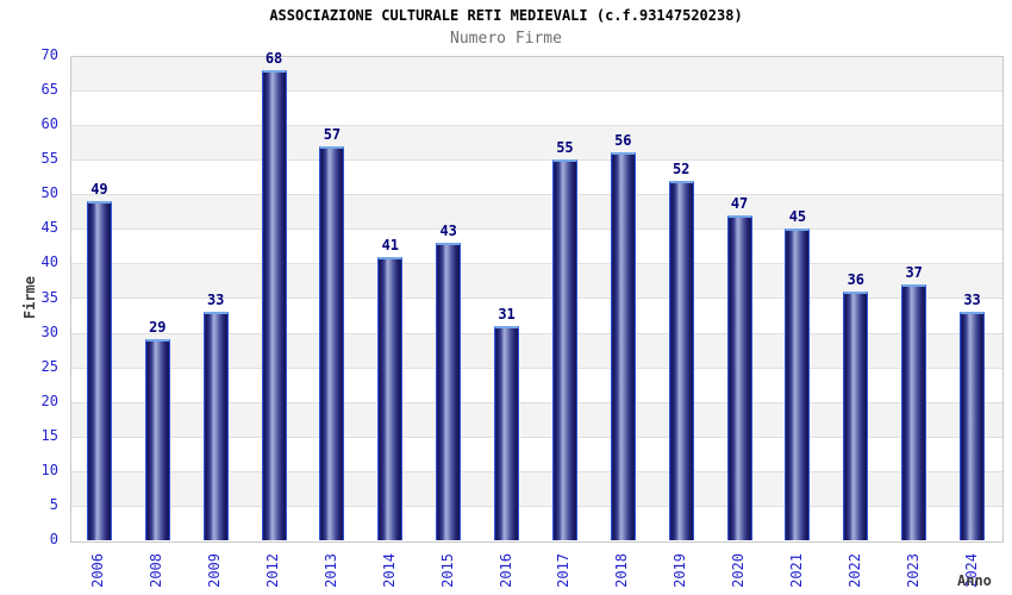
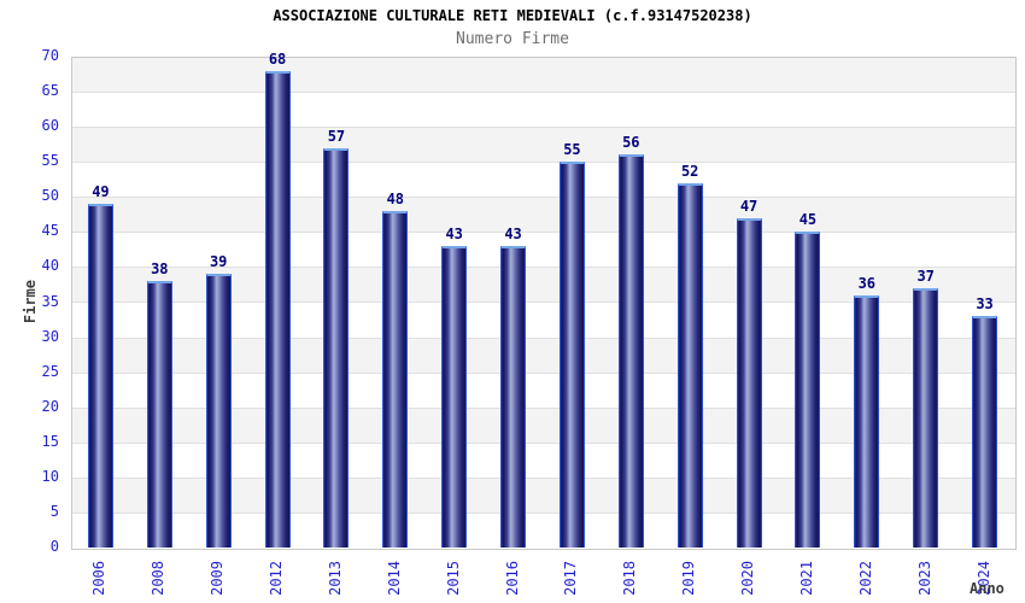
2008: 29 -> 38
2009: 33 -> 39
2014: 41 -> 48
2016: 31 -> 43
